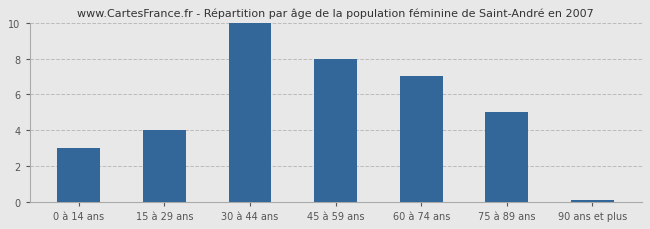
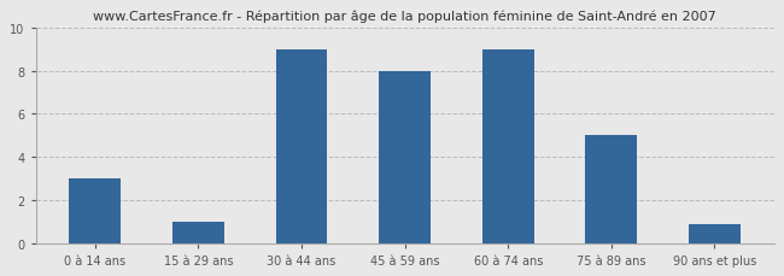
15 à 29 ans: 4.0 -> 1.0
30 à 44 ans: 10.0 -> 9.0
60 à 74 ans: 7.0 -> 9.0
90 ans et plus: 0.1 -> 0.9
